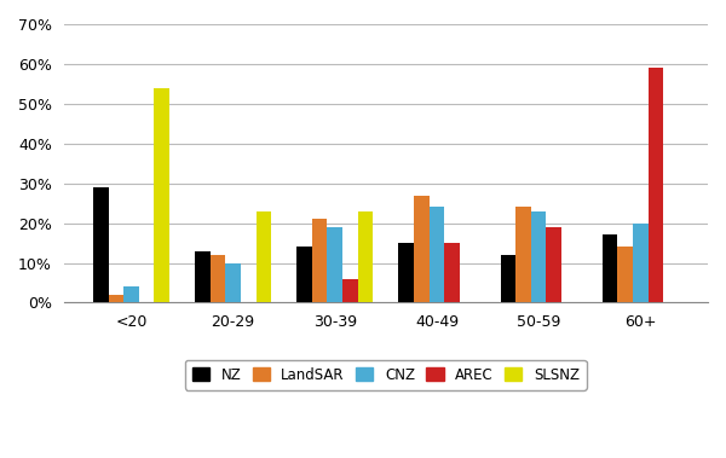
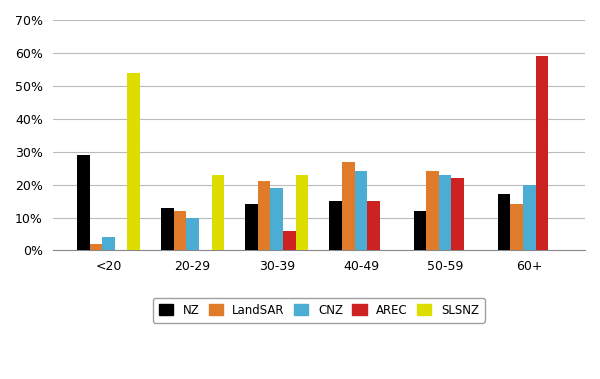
AREC/50-59: 19% -> 22%
